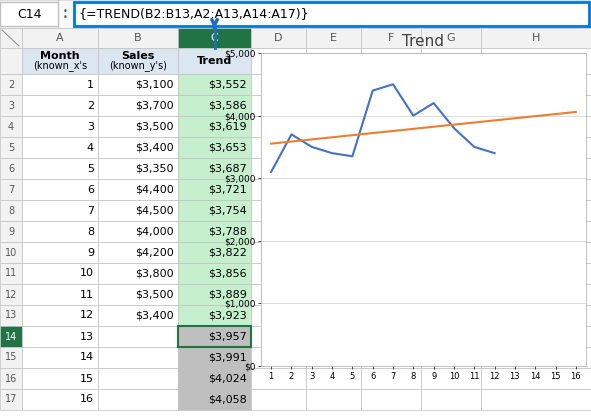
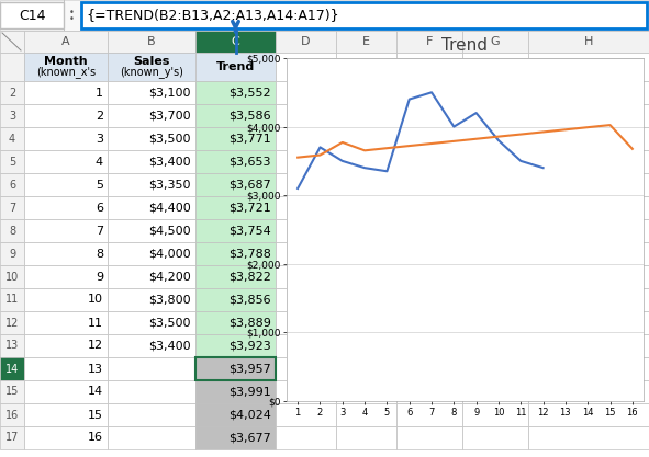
Trend/3: $3,619 -> $3,771
Trend/16: $4,058 -> $3,677
